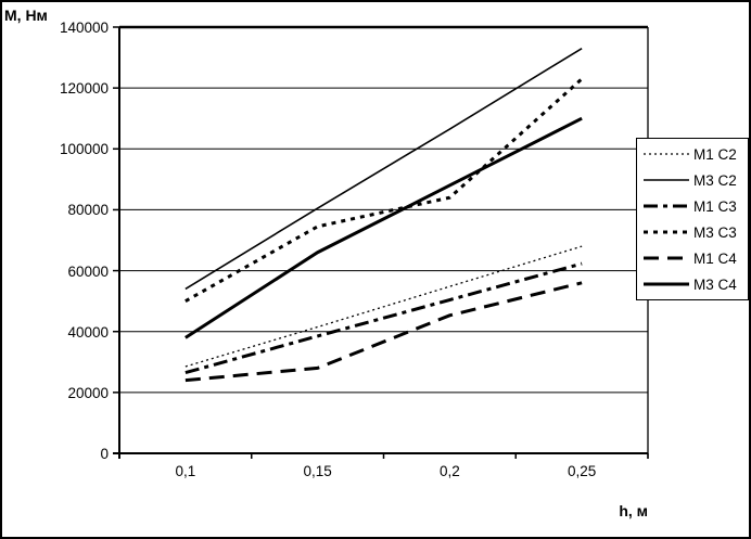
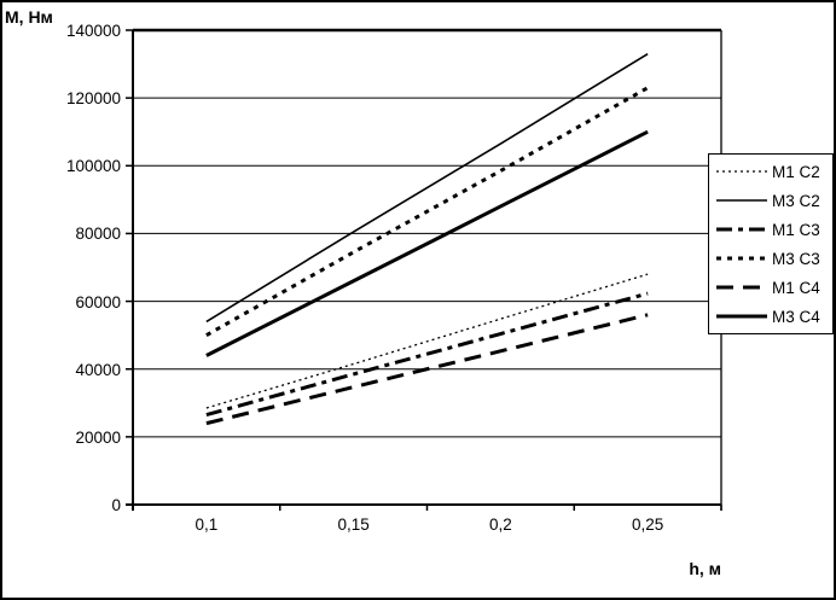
M3 C4/0,1: 38000 -> 44000
M1 C4/0,15: 28000 -> 35000
M3 C3/0,2: 84000 -> 98000
